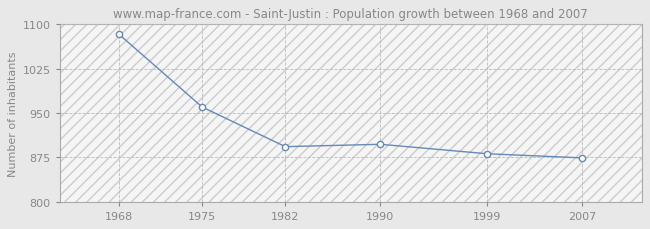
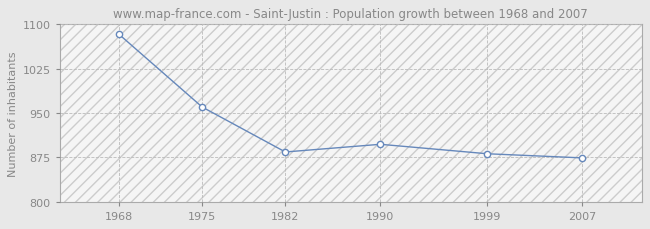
1982: 893 -> 884
